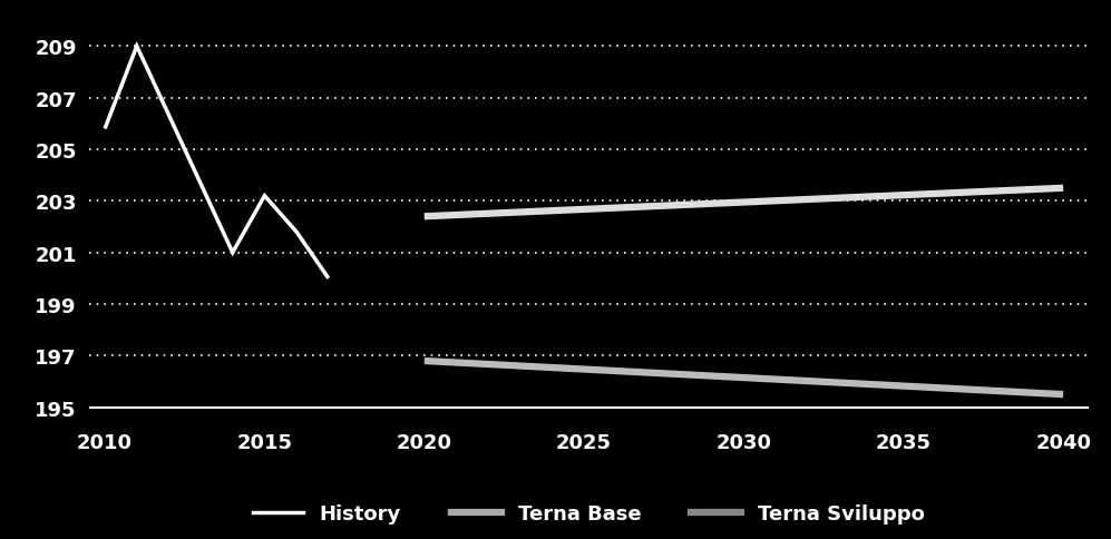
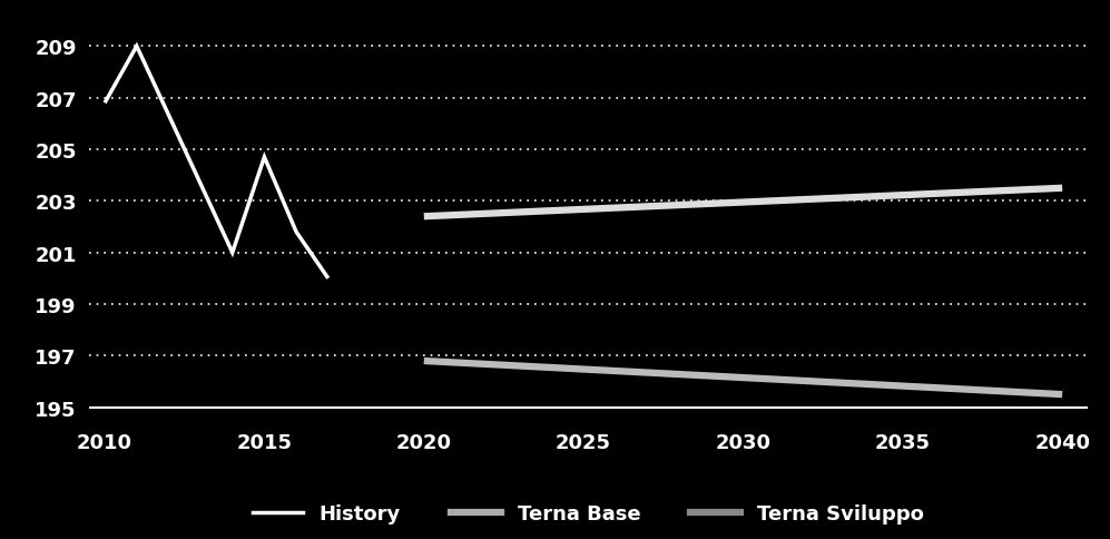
2010: 205.8 -> 206.8
2015: 203.2 -> 204.7
